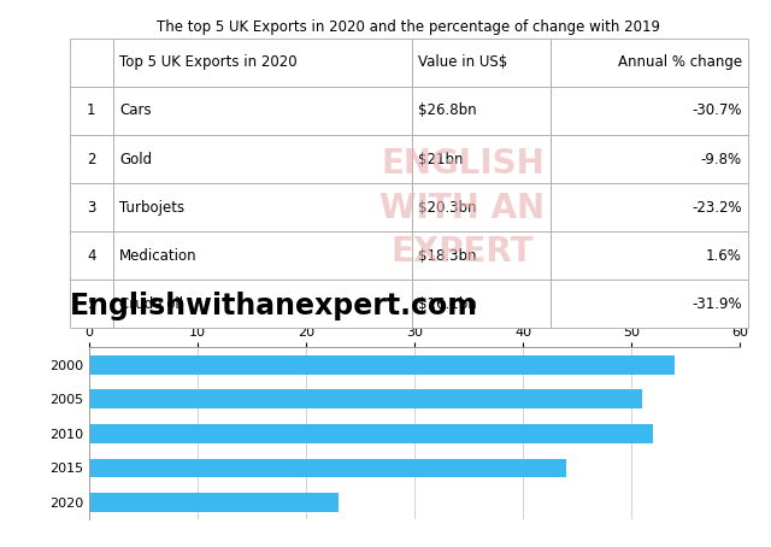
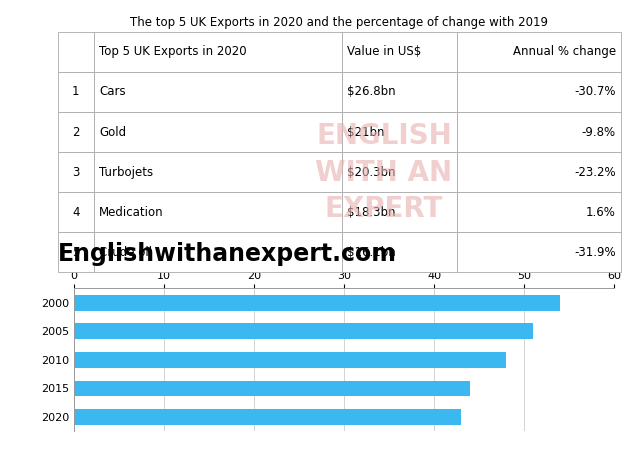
2010: 52 -> 48
2020: 23 -> 43
